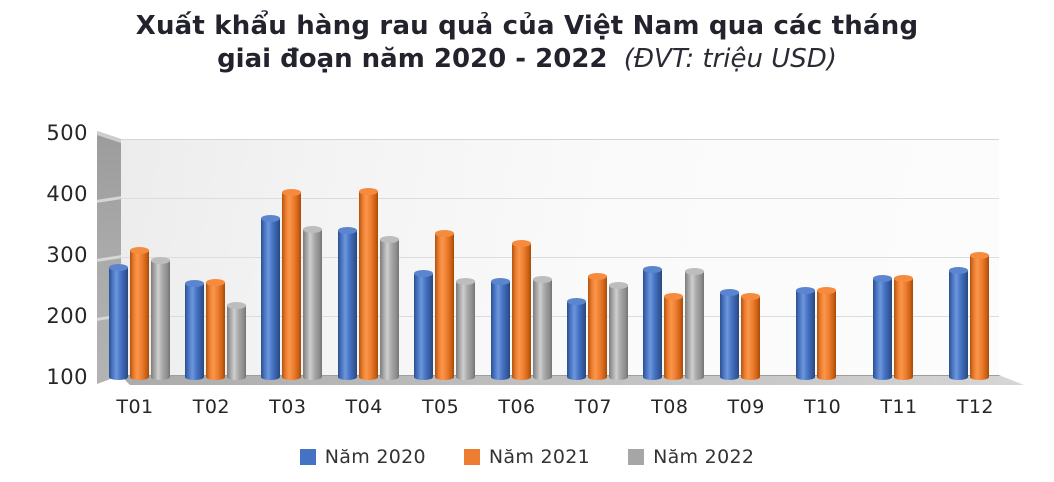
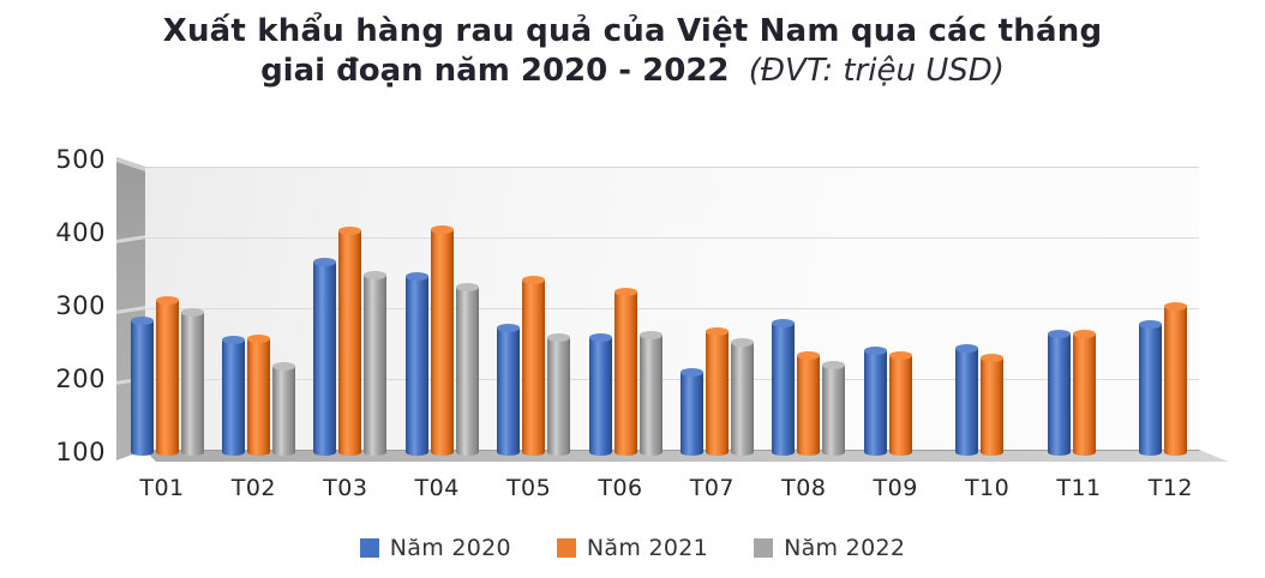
Năm 2020/T07: 220 -> 210
Năm 2022/T08: 270 -> 220
Năm 2021/T10: 240 -> 230
